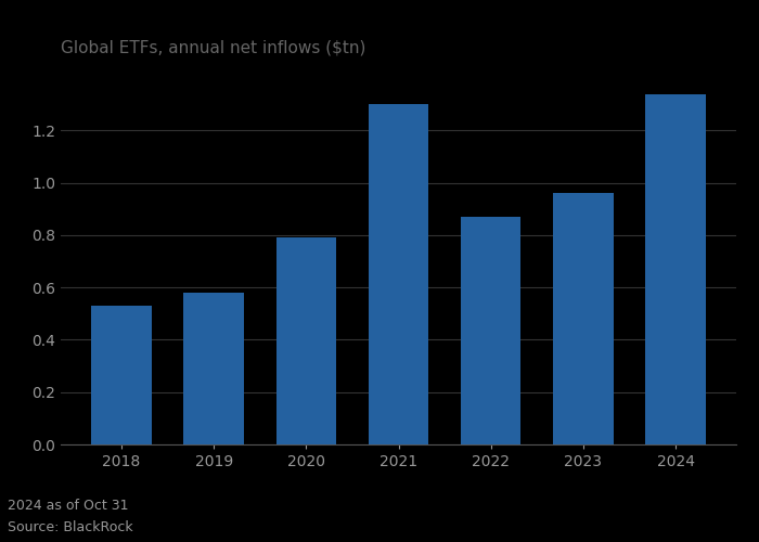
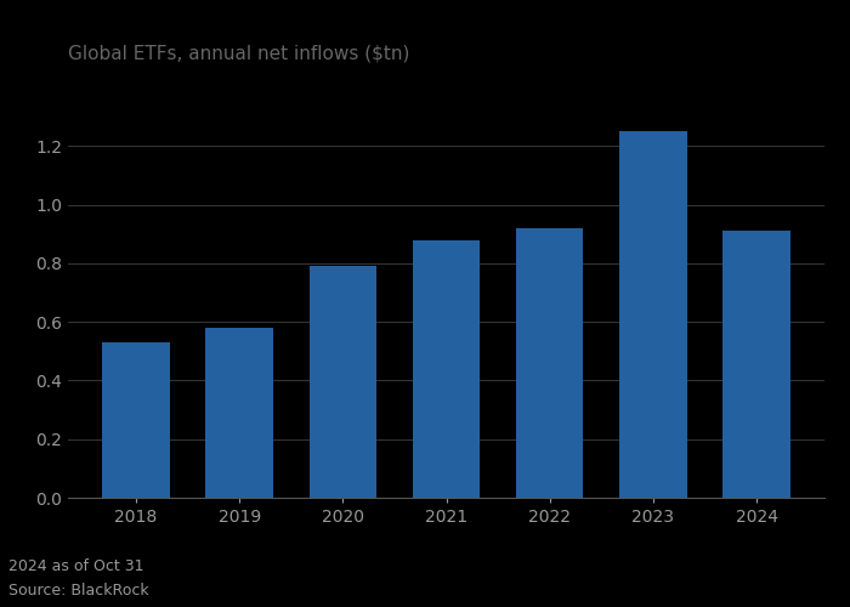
2021: 1.30 -> 0.88
2022: 0.87 -> 0.92
2023: 0.96 -> 1.25
2024: 1.34 -> 0.91
